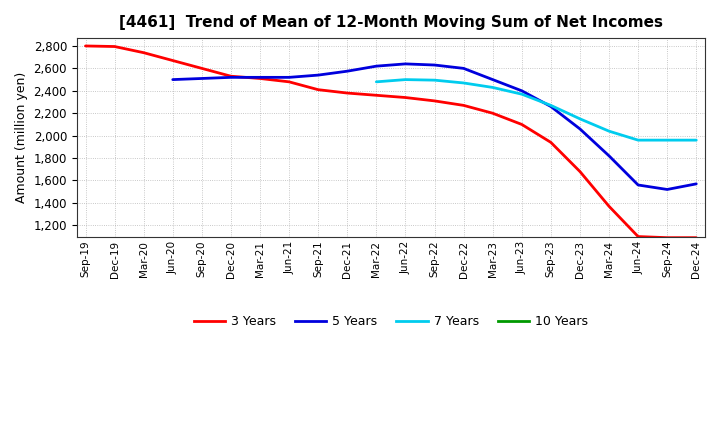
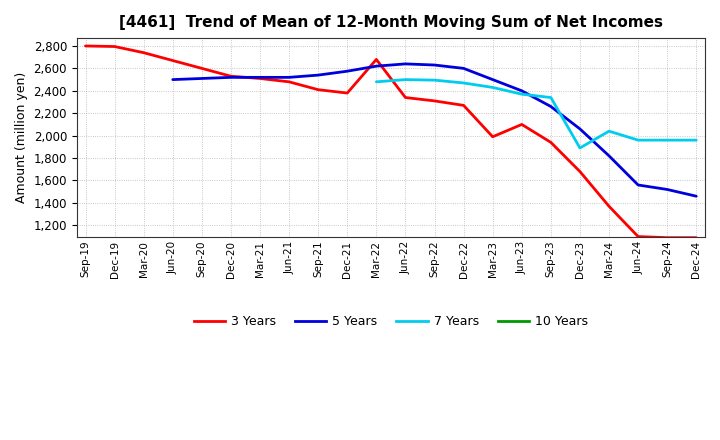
3 Years/Mar-22: 2,360 -> 2,680
3 Years/Mar-23: 2,200 -> 1,990
7 Years/Sep-23: 2,270 -> 2,340
7 Years/Dec-23: 2,150 -> 1,890
5 Years/Dec-24: 1,570 -> 1,460
